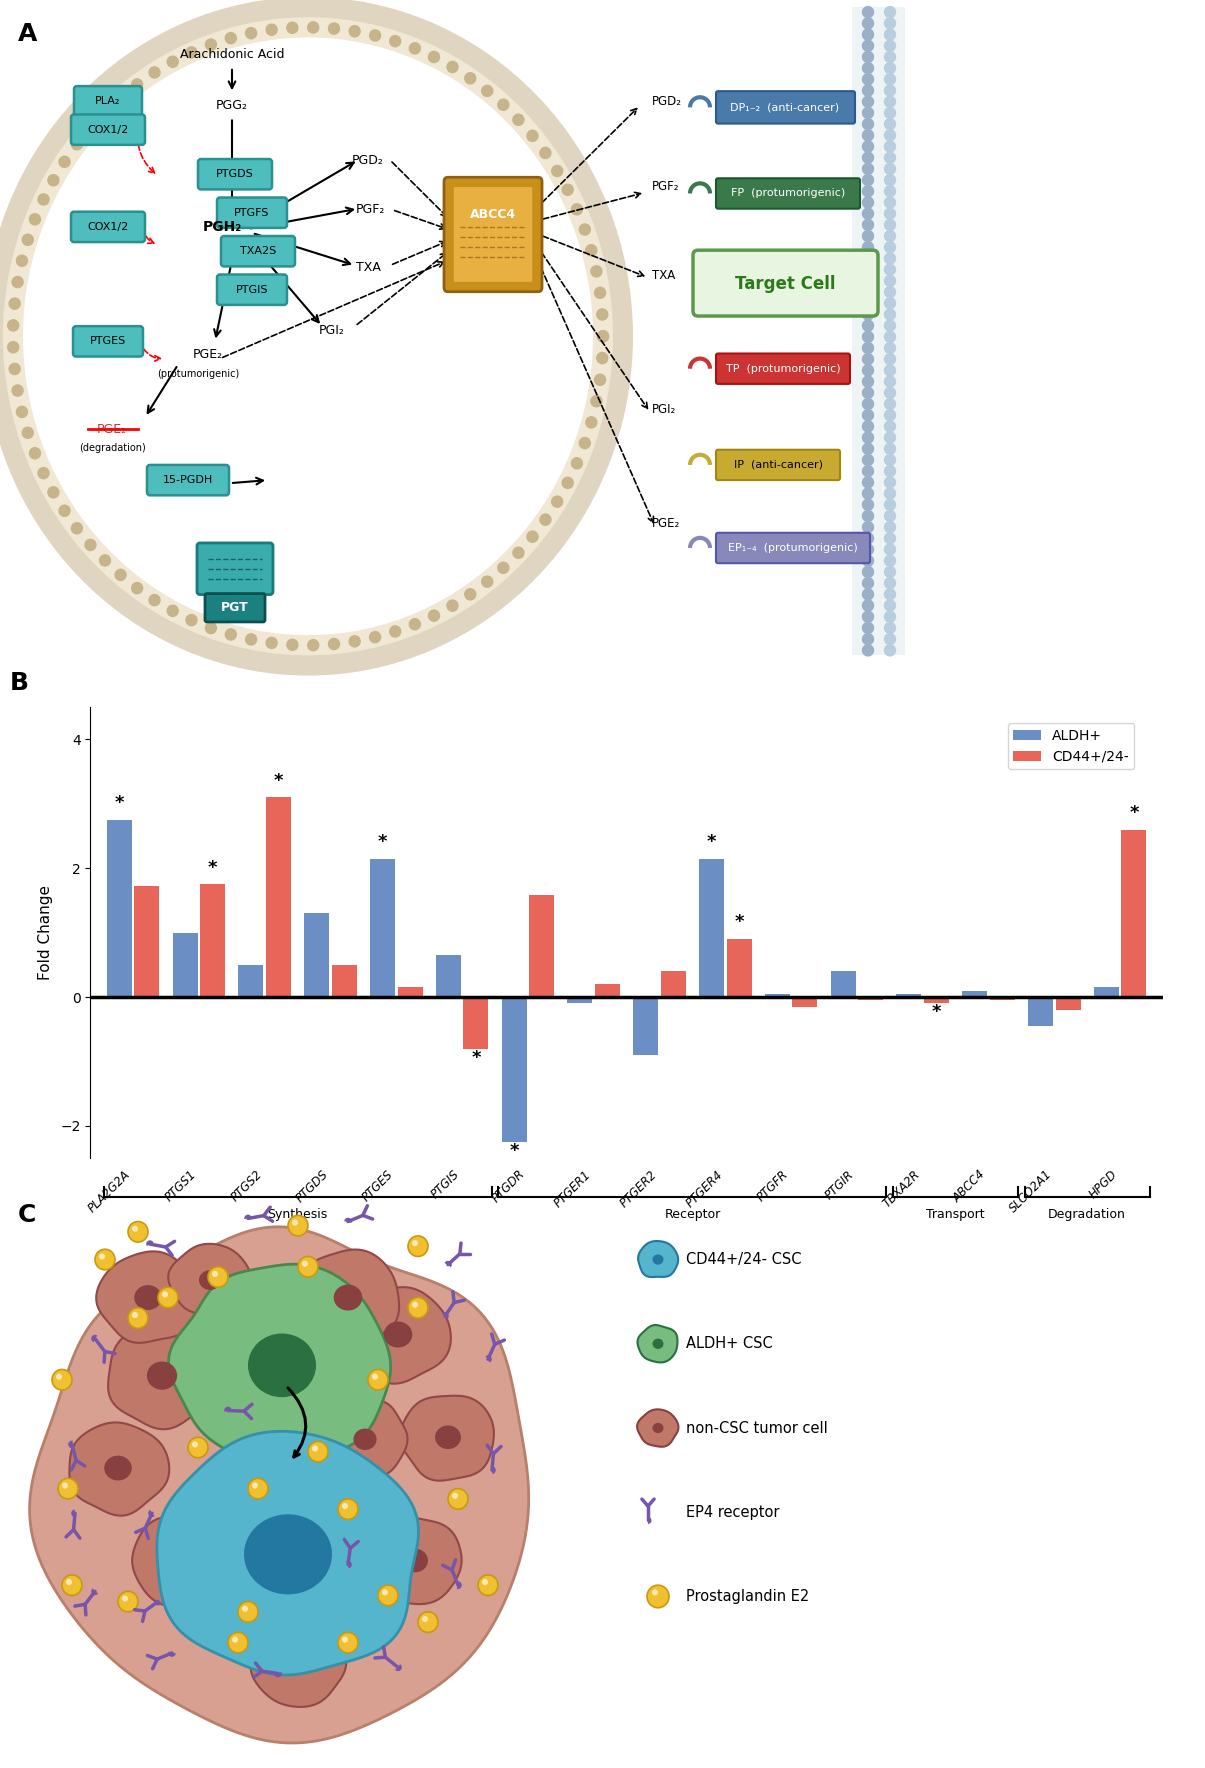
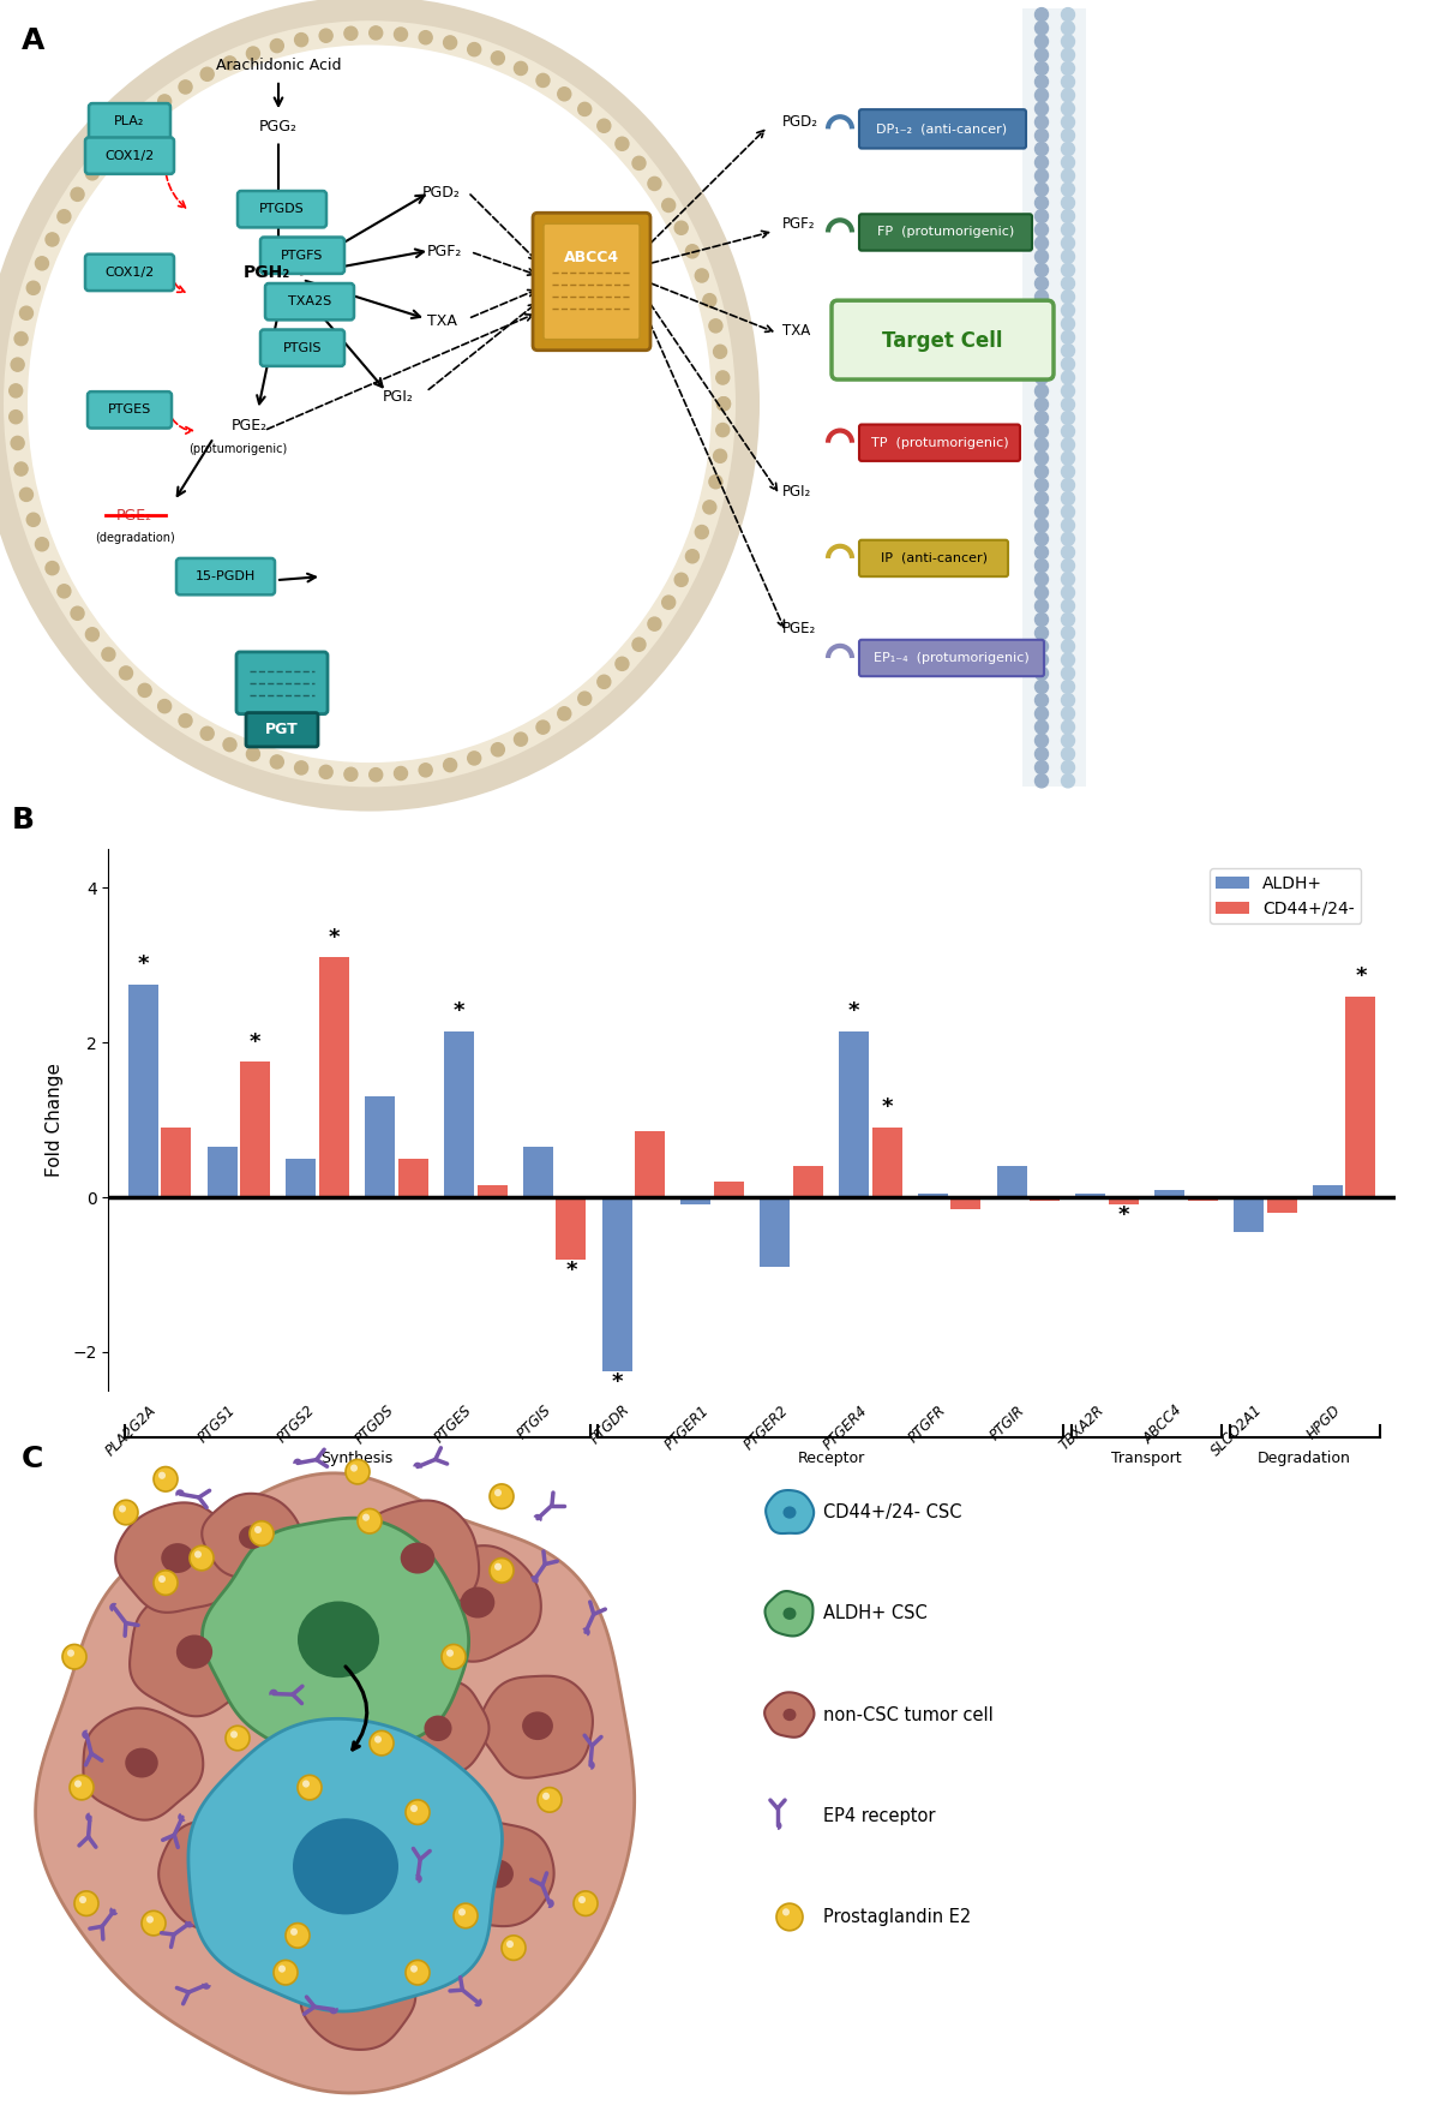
CD44+/24-/PLA2G2A: 1.72 -> 0.90
ALDH+/PTGS1: 1.00 -> 0.65
CD44+/24-/PTGDR: 1.58 -> 0.85
